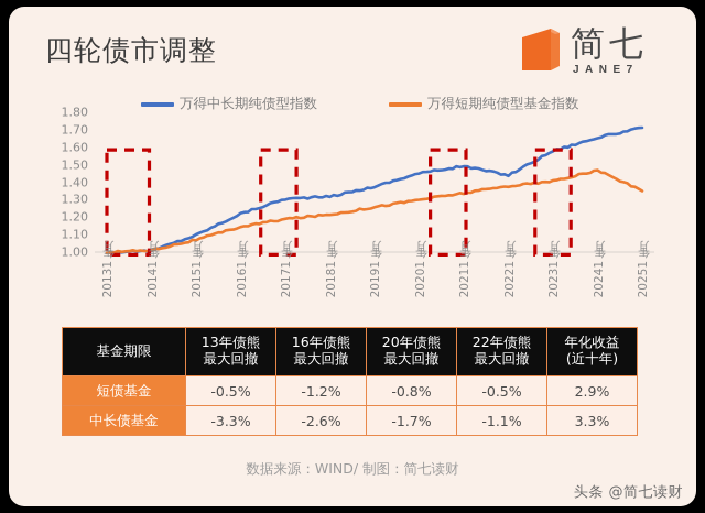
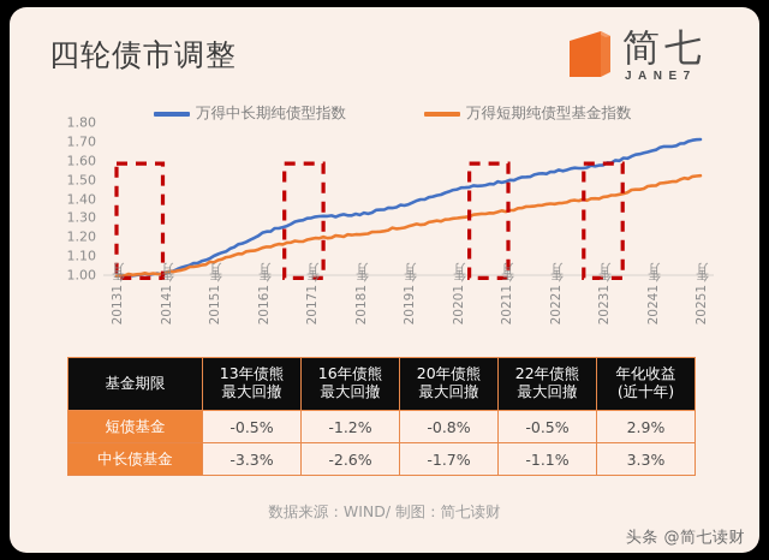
万得中长期纯债型指数/2022年1月: 1.44 -> 1.54
万得短期纯债型基金指数/2025年1月: 1.35 -> 1.52
